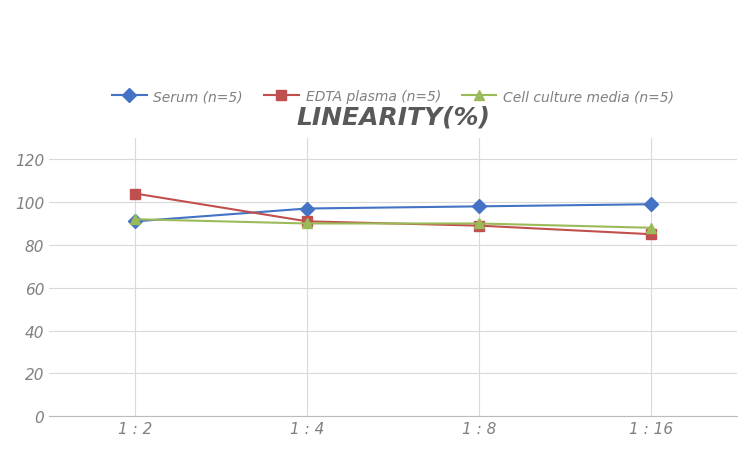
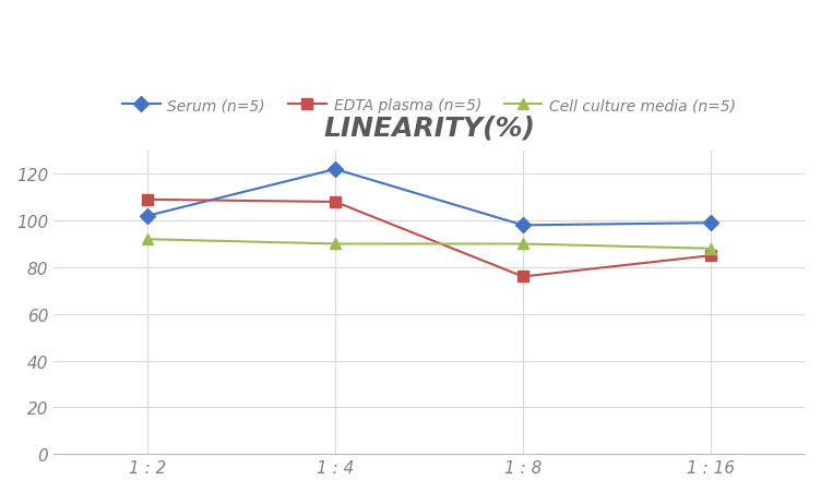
Serum (n=5)/1 : 2: 91 -> 102
EDTA plasma (n=5)/1 : 2: 104 -> 109
Serum (n=5)/1 : 4: 97 -> 122
EDTA plasma (n=5)/1 : 4: 91 -> 108
EDTA plasma (n=5)/1 : 8: 89 -> 76
